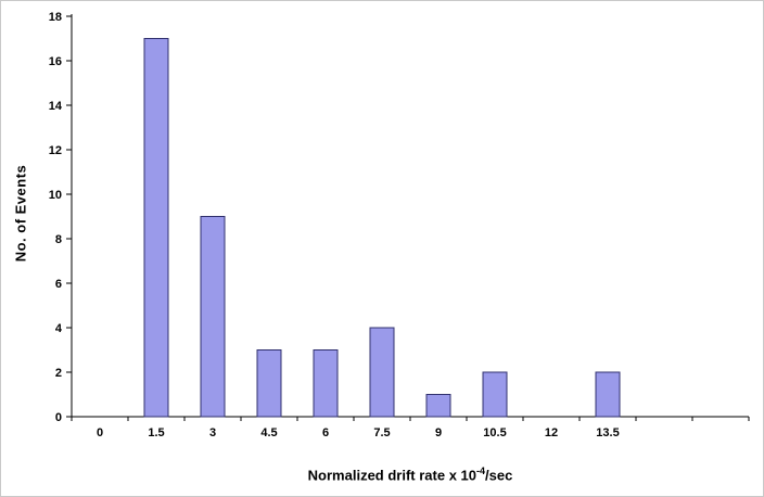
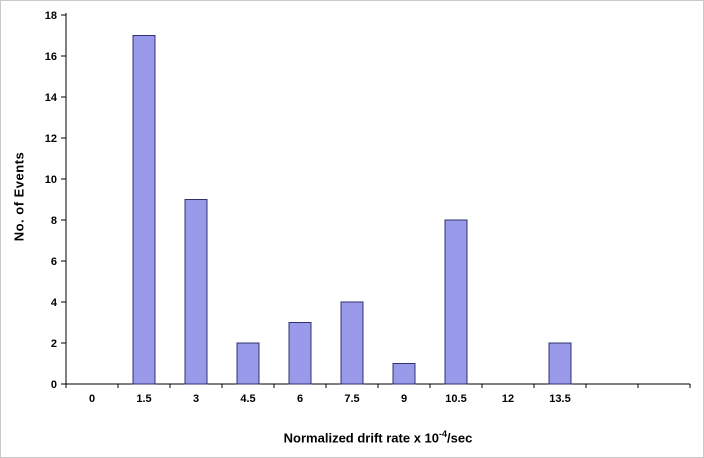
4.5: 3 -> 2
10.5: 2 -> 8
